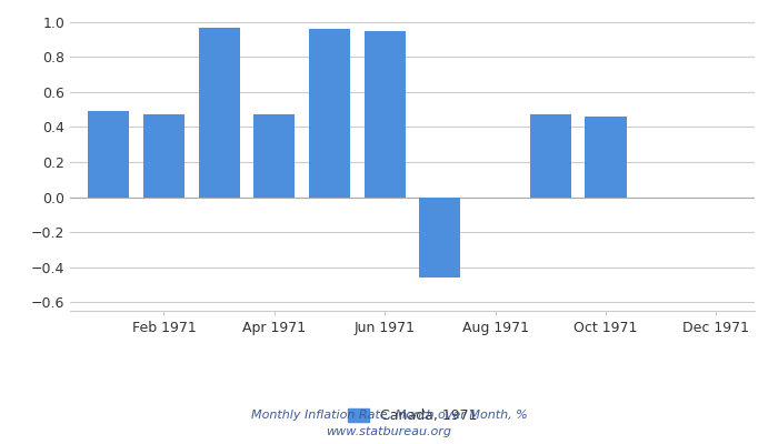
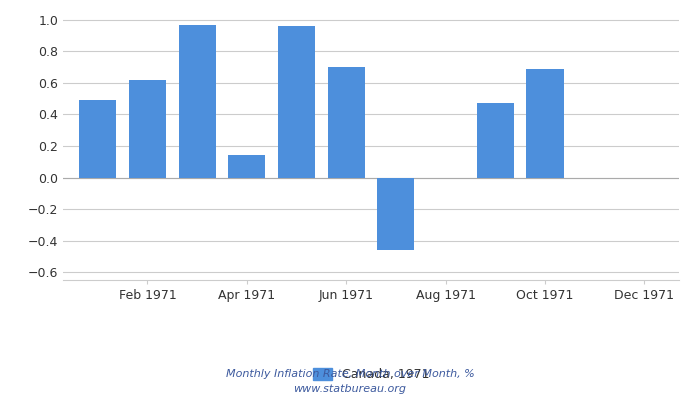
Feb 1971: 0.47 -> 0.62
Apr 1971: 0.47 -> 0.14
Jun 1971: 0.95 -> 0.70
Oct 1971: 0.46 -> 0.69
